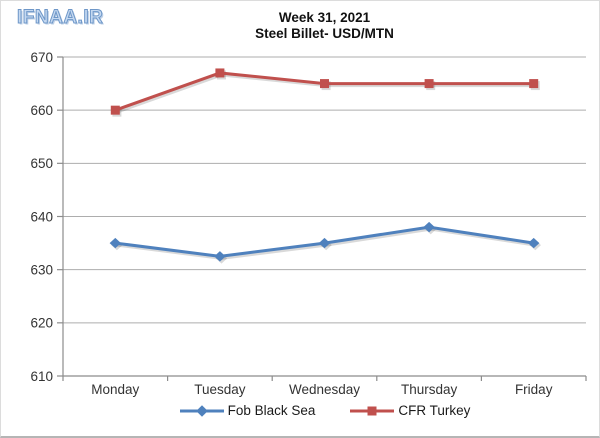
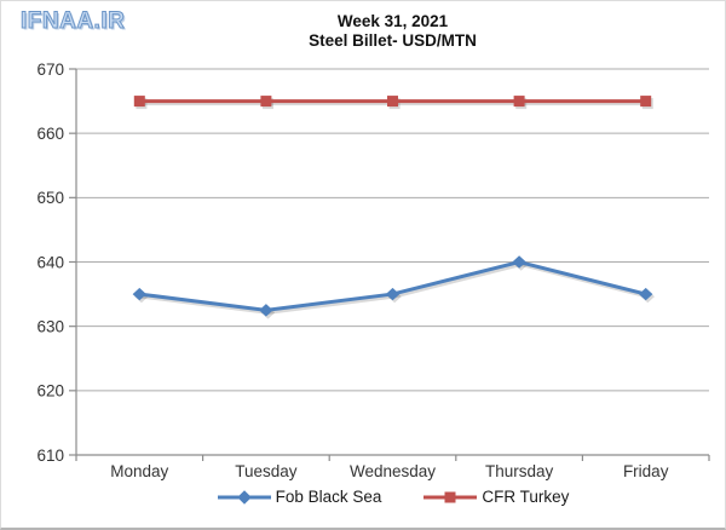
CFR Turkey/Monday: 660 -> 665
CFR Turkey/Tuesday: 667 -> 665
Fob Black Sea/Thursday: 638 -> 640
